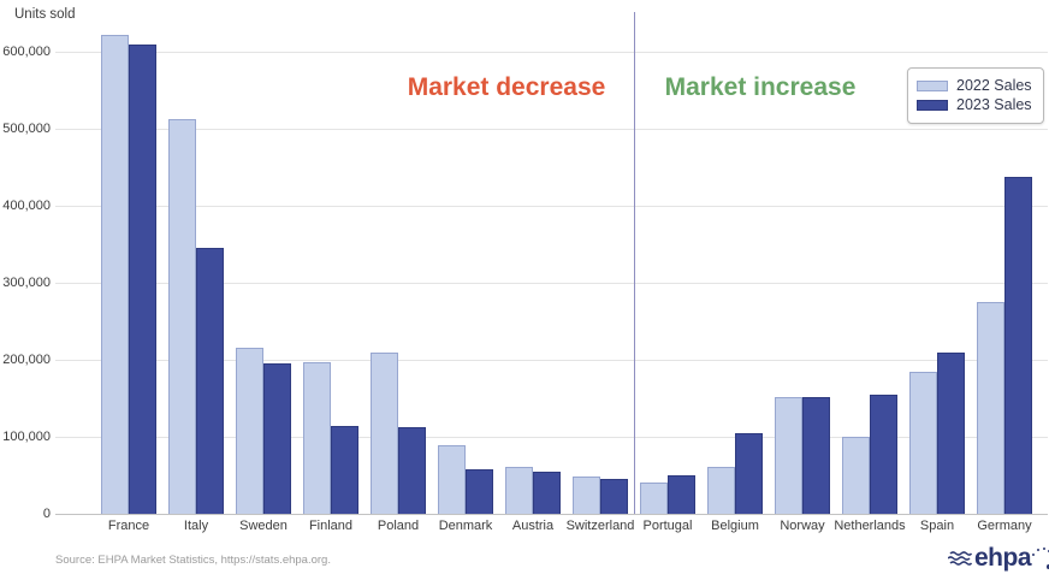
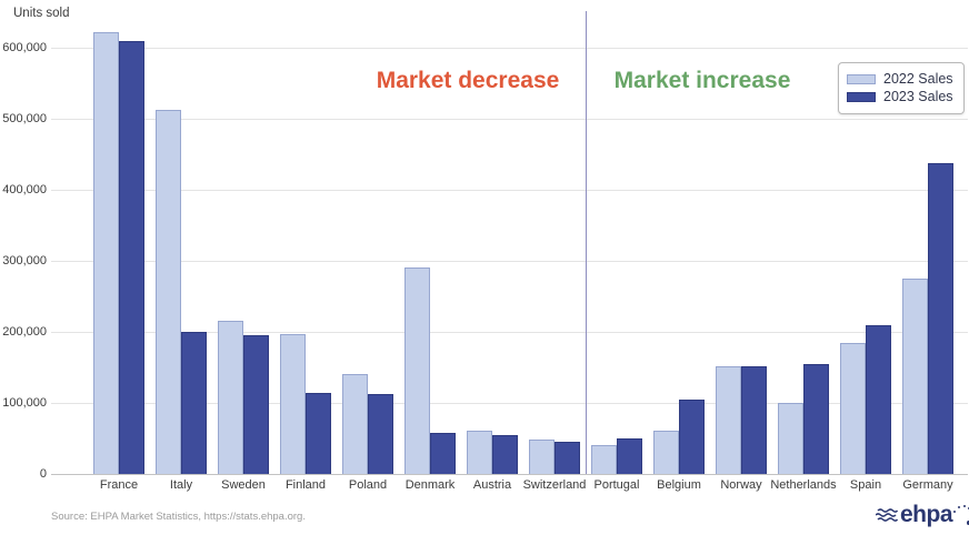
2023 Sales/Italy: 340000 -> 200000
2022 Sales/Poland: 210000 -> 140000
2022 Sales/Denmark: 90000 -> 290000
